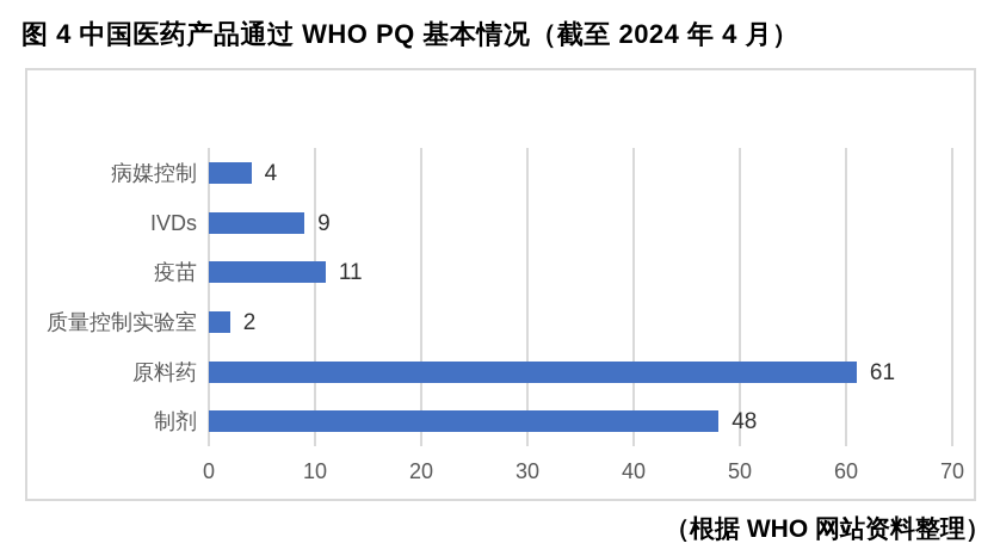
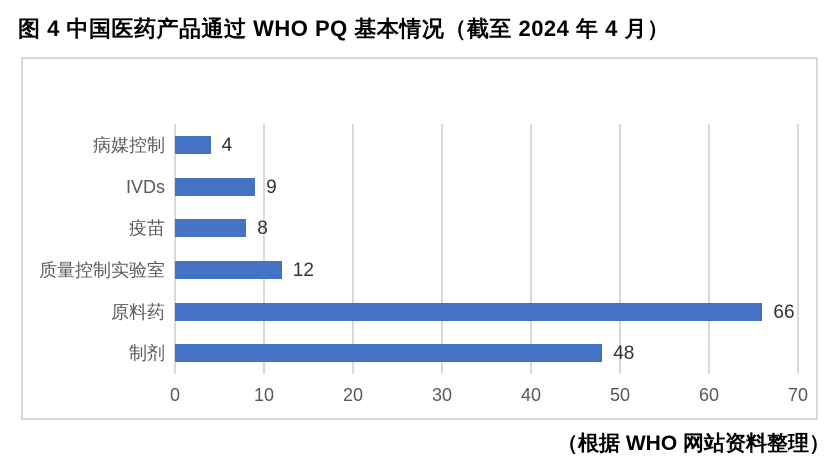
疫苗: 11 -> 8
质量控制实验室: 2 -> 12
原料药: 61 -> 66
